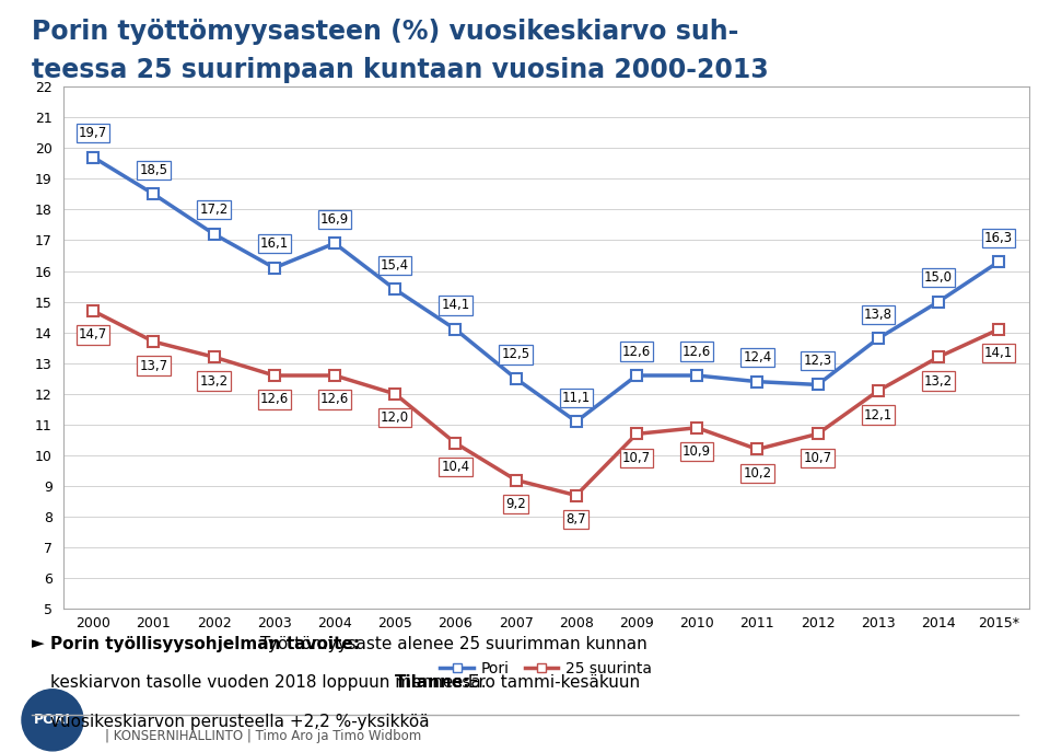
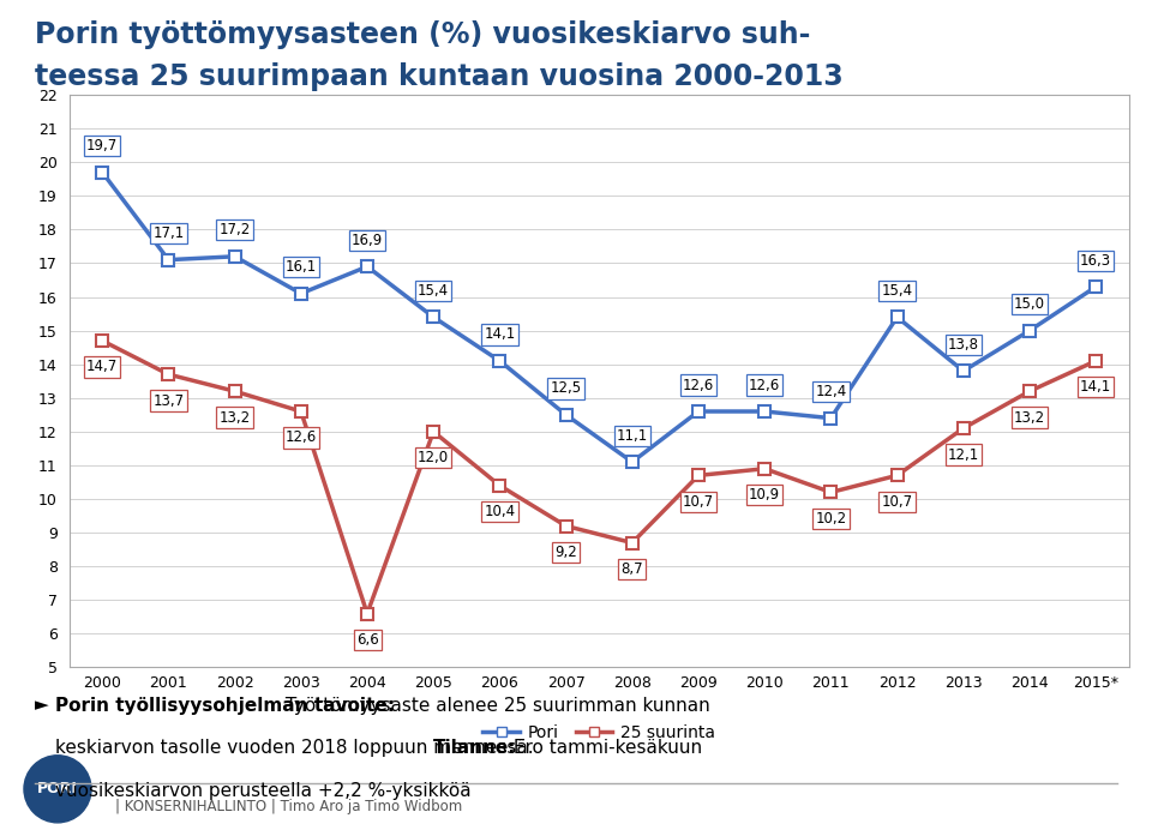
Pori/2001: 18,5 -> 17,1
25 suurinta/2004: 12,6 -> 6,6
Pori/2012: 12,3 -> 15,4
